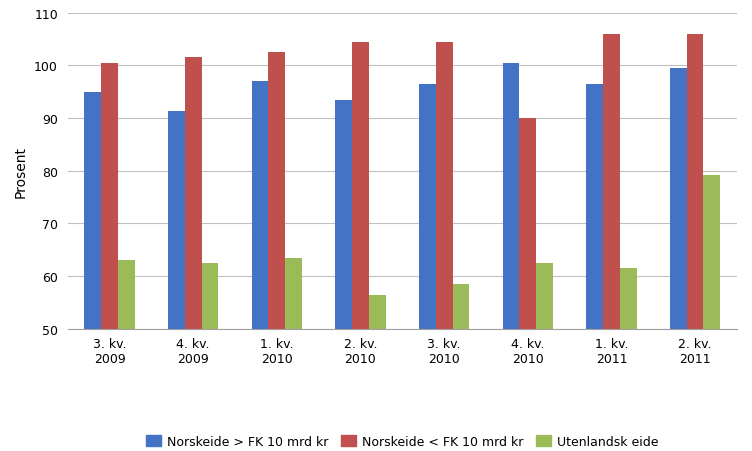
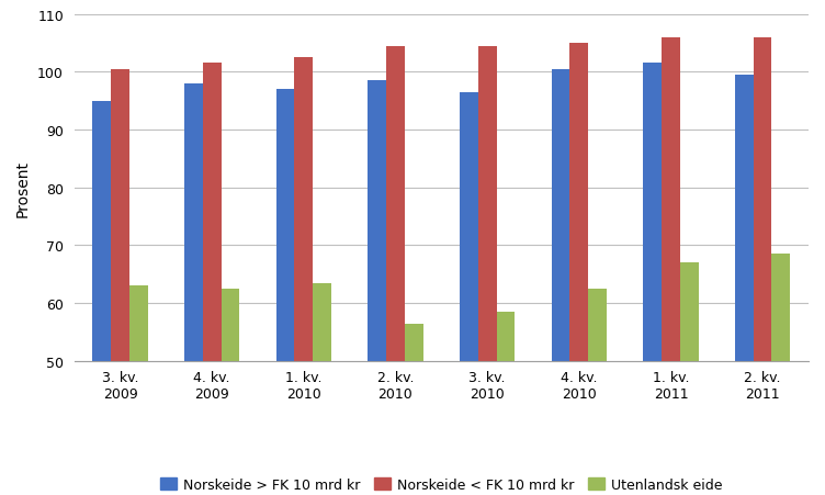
Norskeide > FK 10 mrd kr/4. kv. 2009: 91.4 -> 98.0
Norskeide > FK 10 mrd kr/2. kv. 2010: 93.4 -> 98.5
Norskeide < FK 10 mrd kr/4. kv. 2010: 90.0 -> 105.0
Norskeide > FK 10 mrd kr/1. kv. 2011: 96.4 -> 101.5
Utenlandsk eide/1. kv. 2011: 61.6 -> 67.0
Utenlandsk eide/2. kv. 2011: 79.2 -> 68.5
